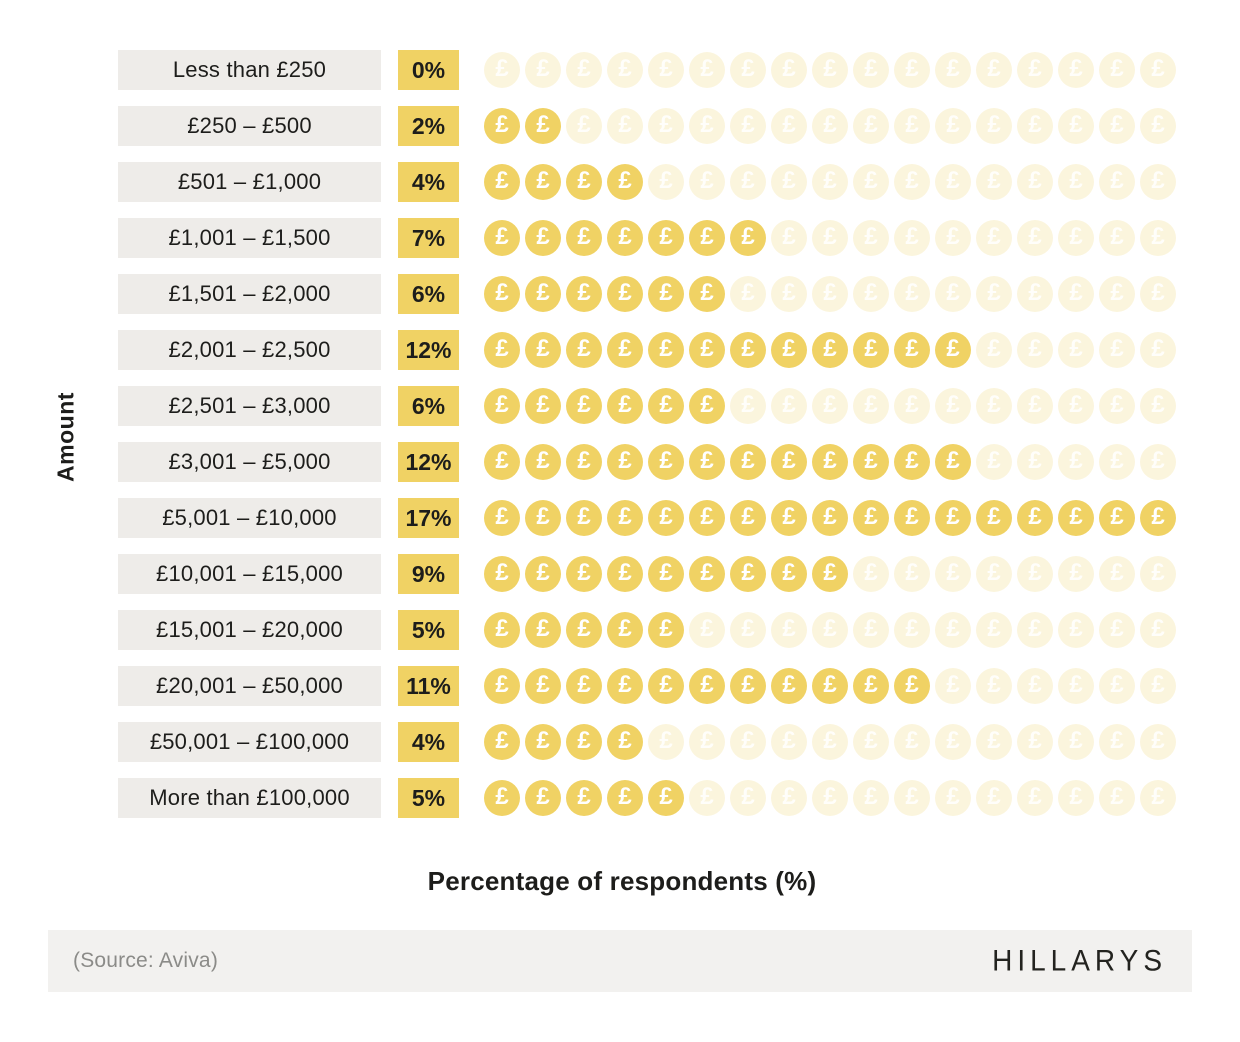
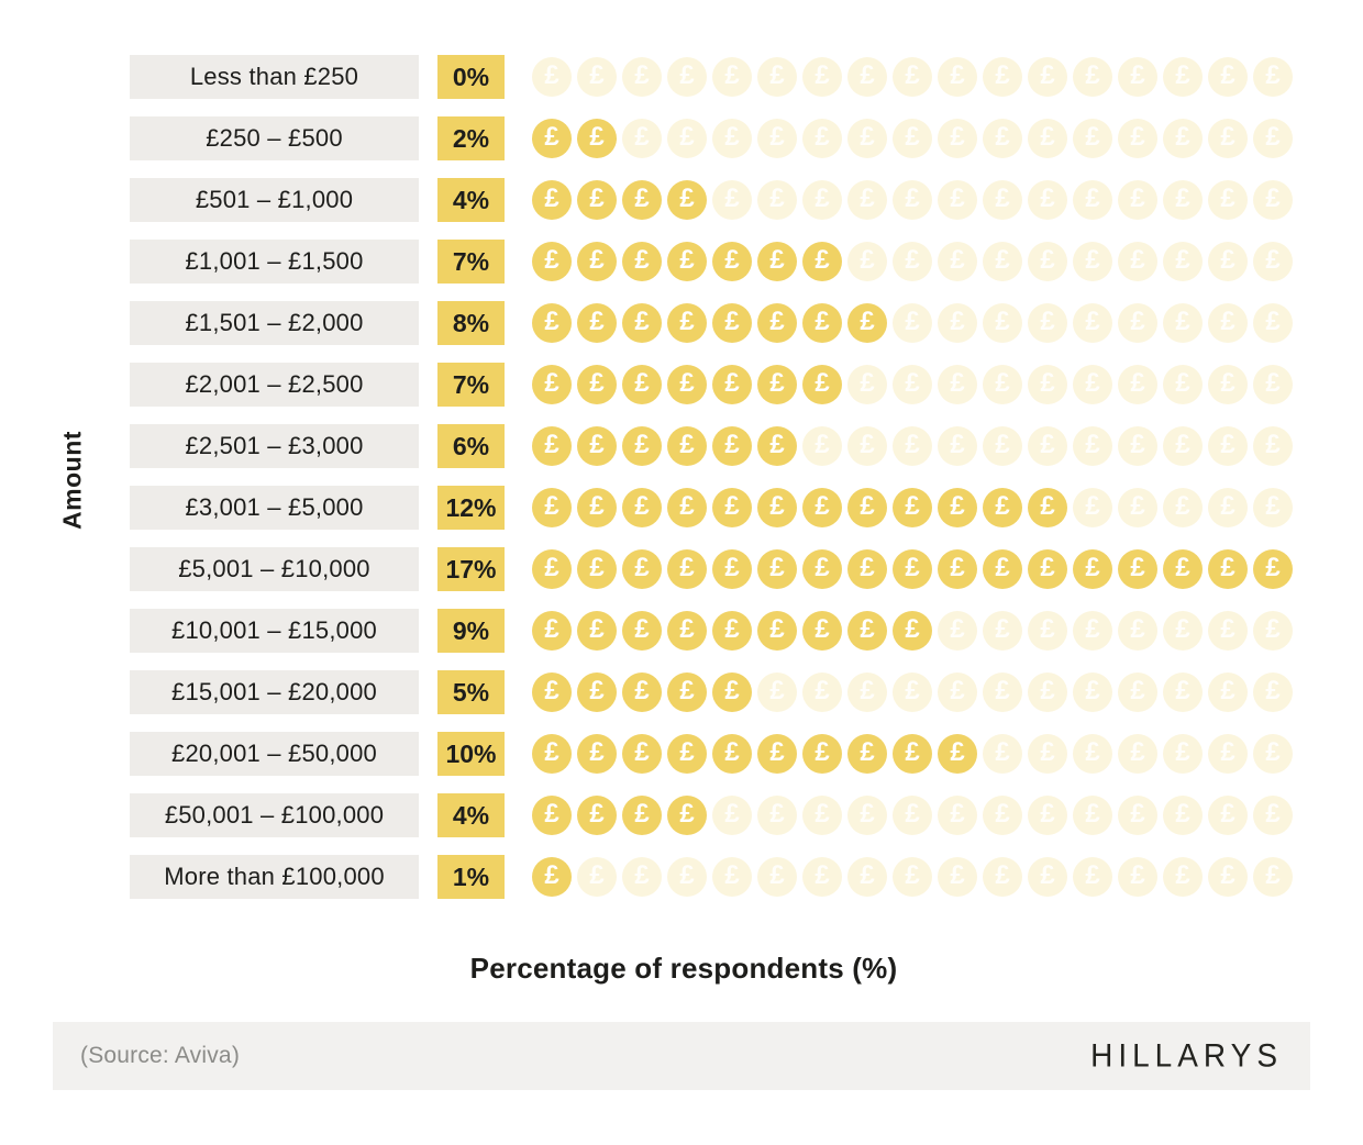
£1,501 – £2,000: 6% -> 8%
£2,001 – £2,500: 12% -> 7%
£20,001 – £50,000: 11% -> 10%
More than £100,000: 5% -> 1%
